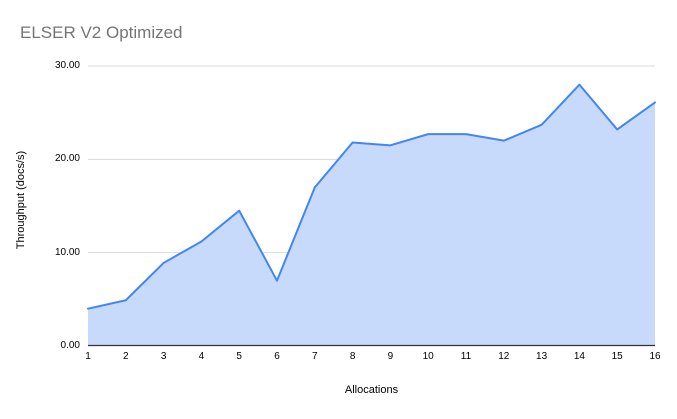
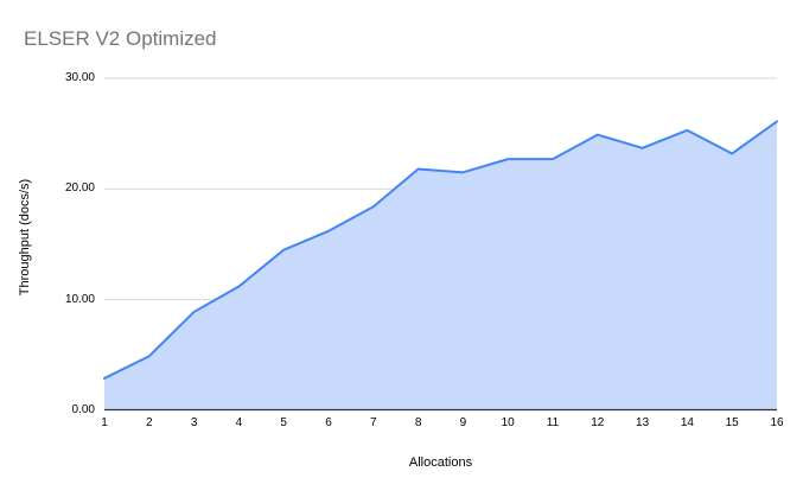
1: 4 -> 3
6: 7 -> 16
7: 17 -> 18
12: 22 -> 25
14: 28 -> 25
